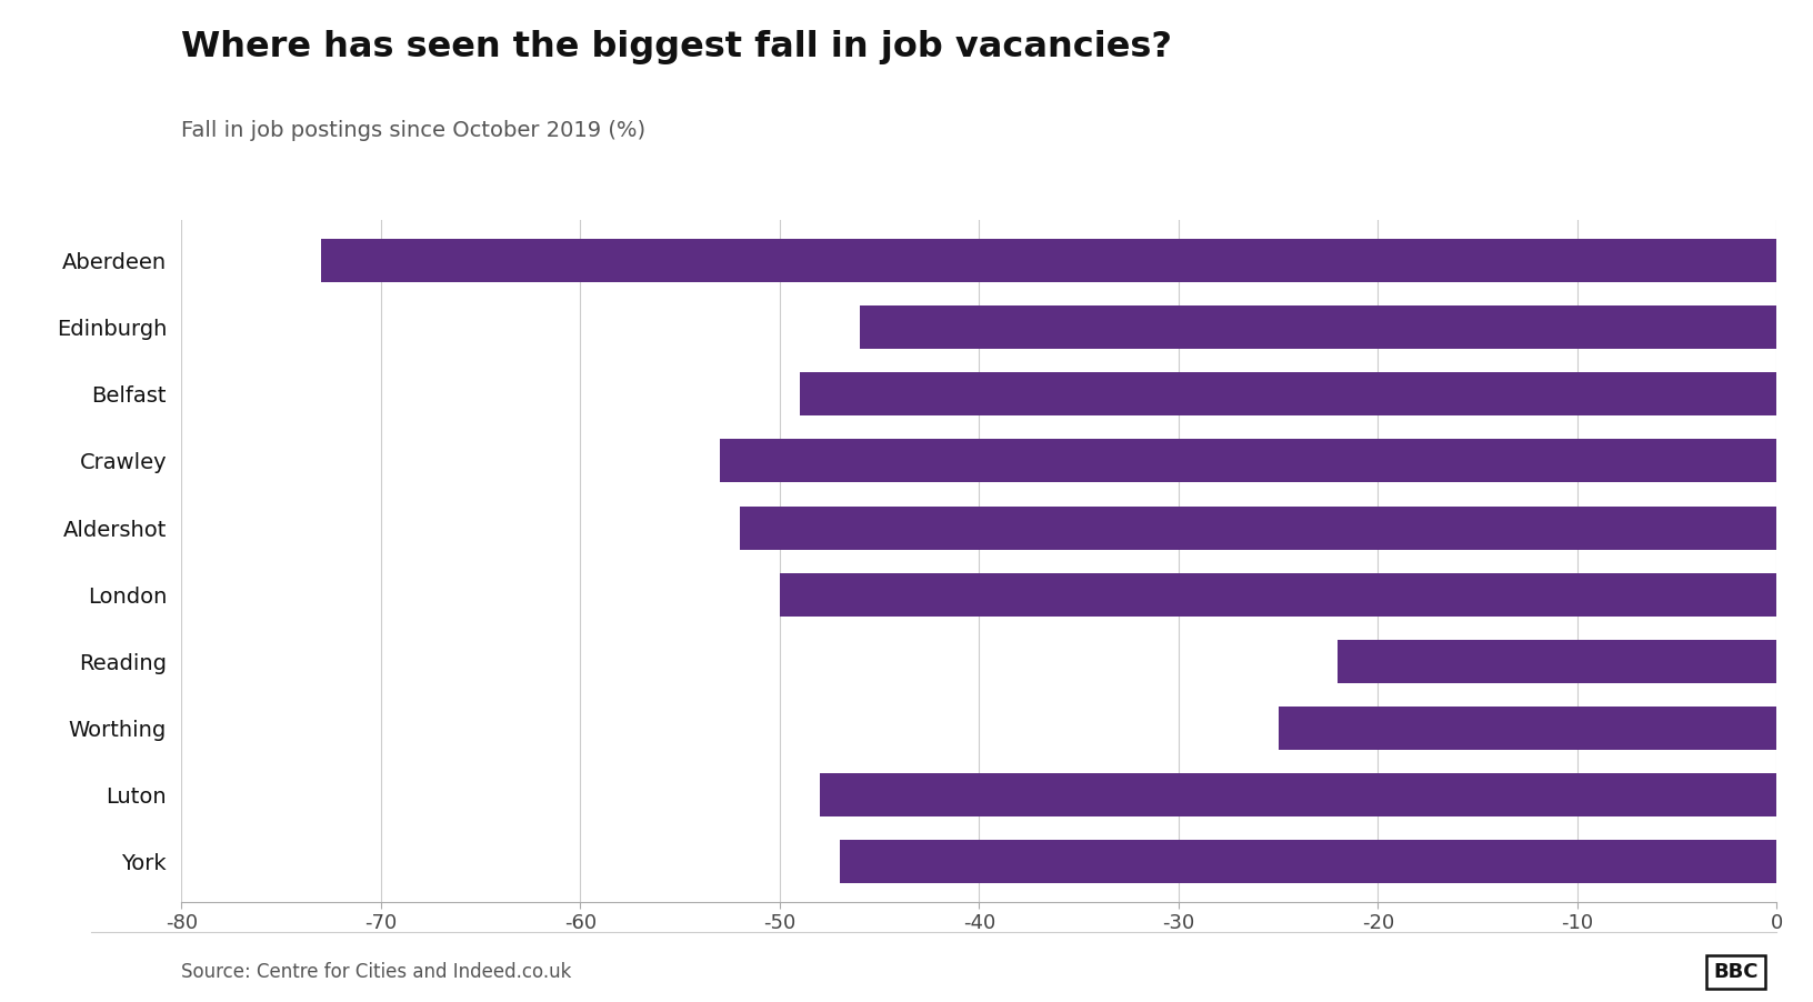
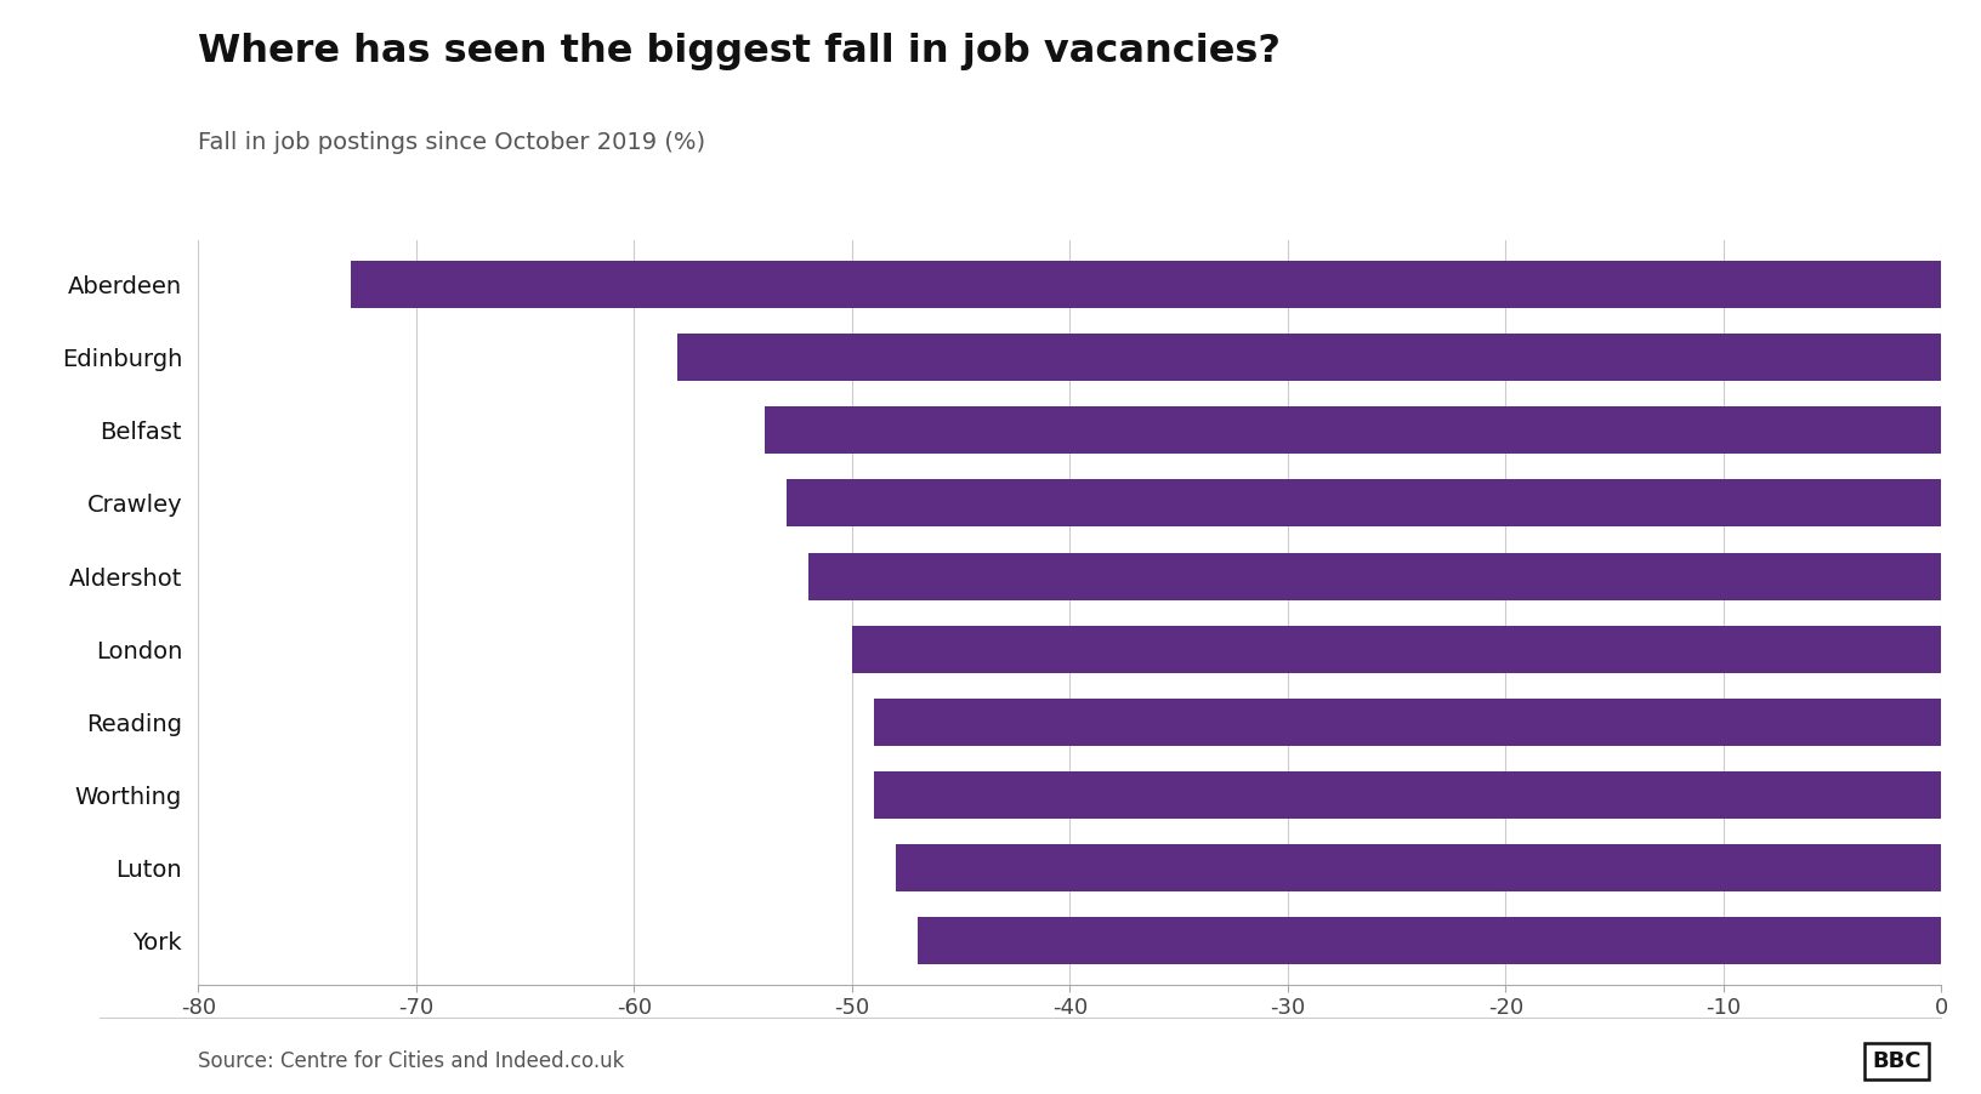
Edinburgh: -46 -> -58
Belfast: -49 -> -54
Reading: -22 -> -49
Worthing: -25 -> -49
